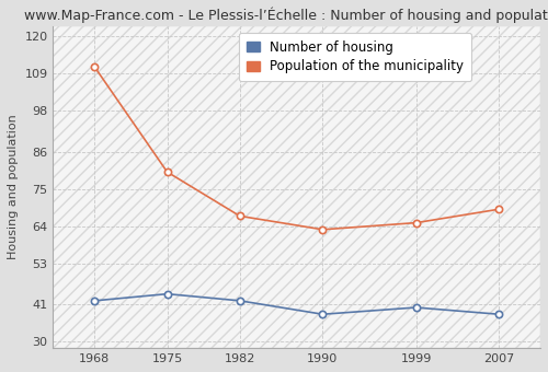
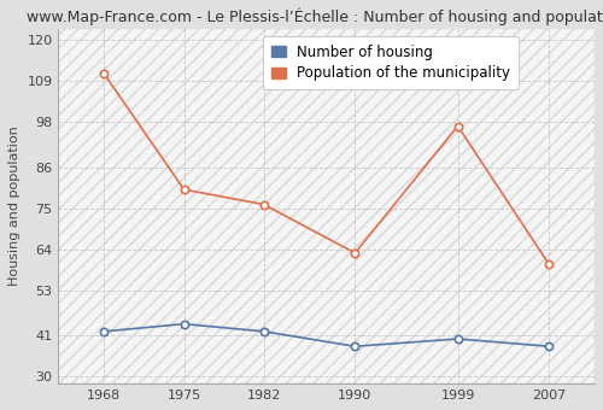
Population of the municipality/1982: 67 -> 76
Population of the municipality/1999: 65 -> 97
Population of the municipality/2007: 69 -> 60
